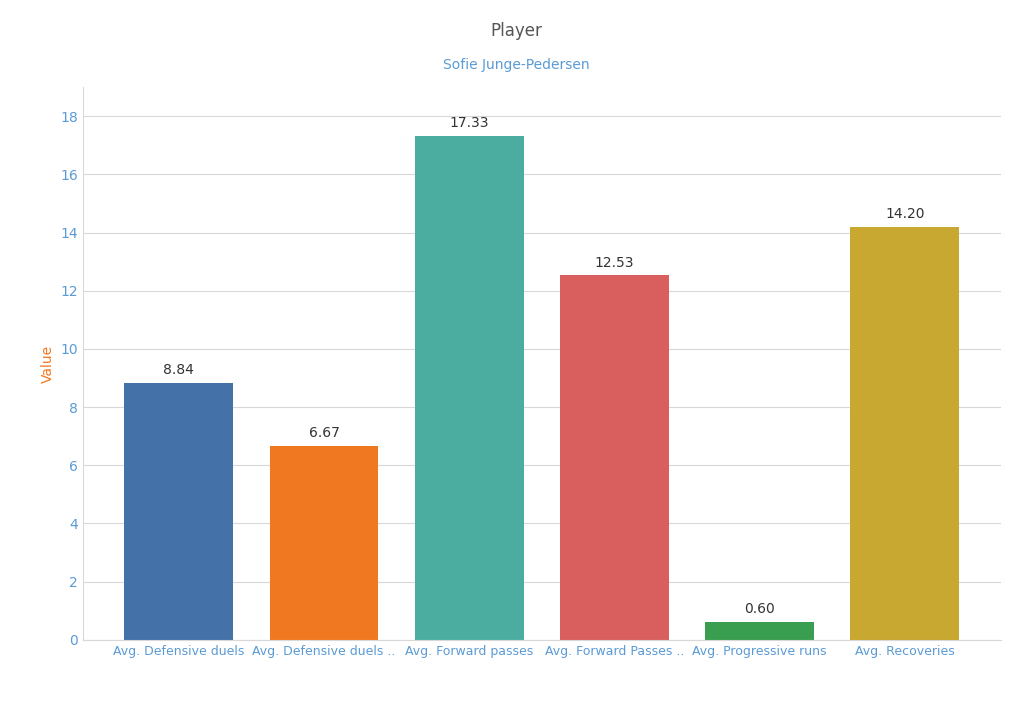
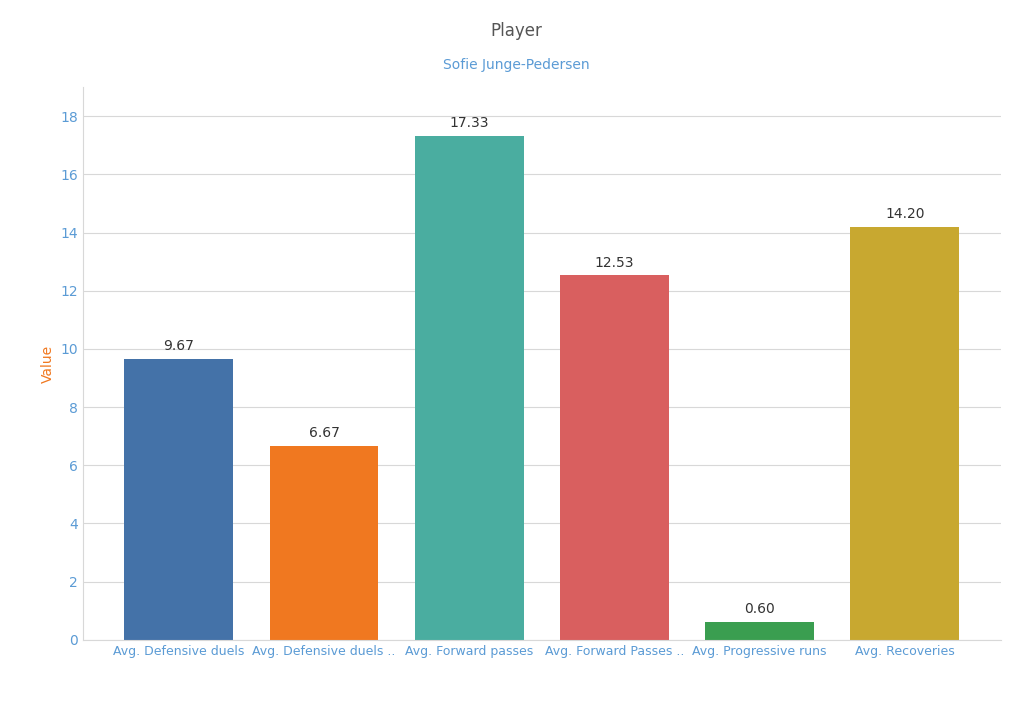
Avg. Defensive duels: 8.84 -> 9.67
